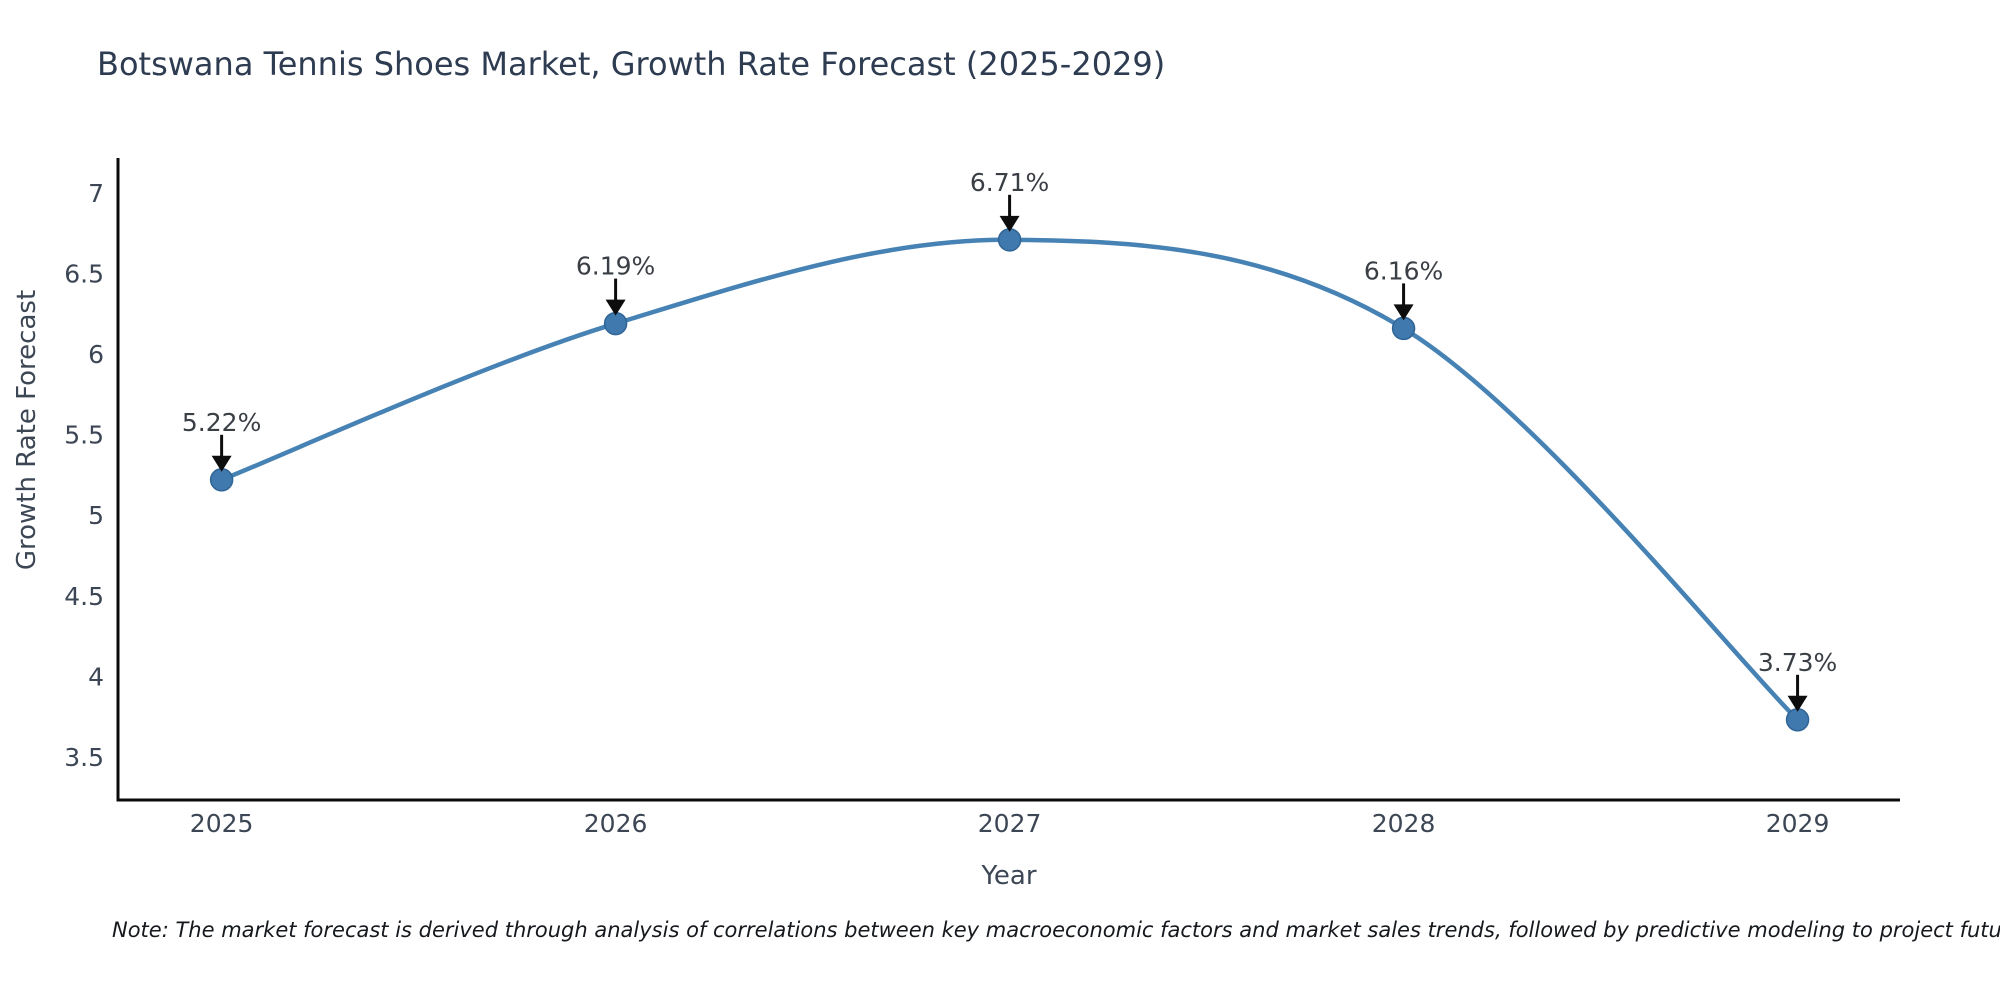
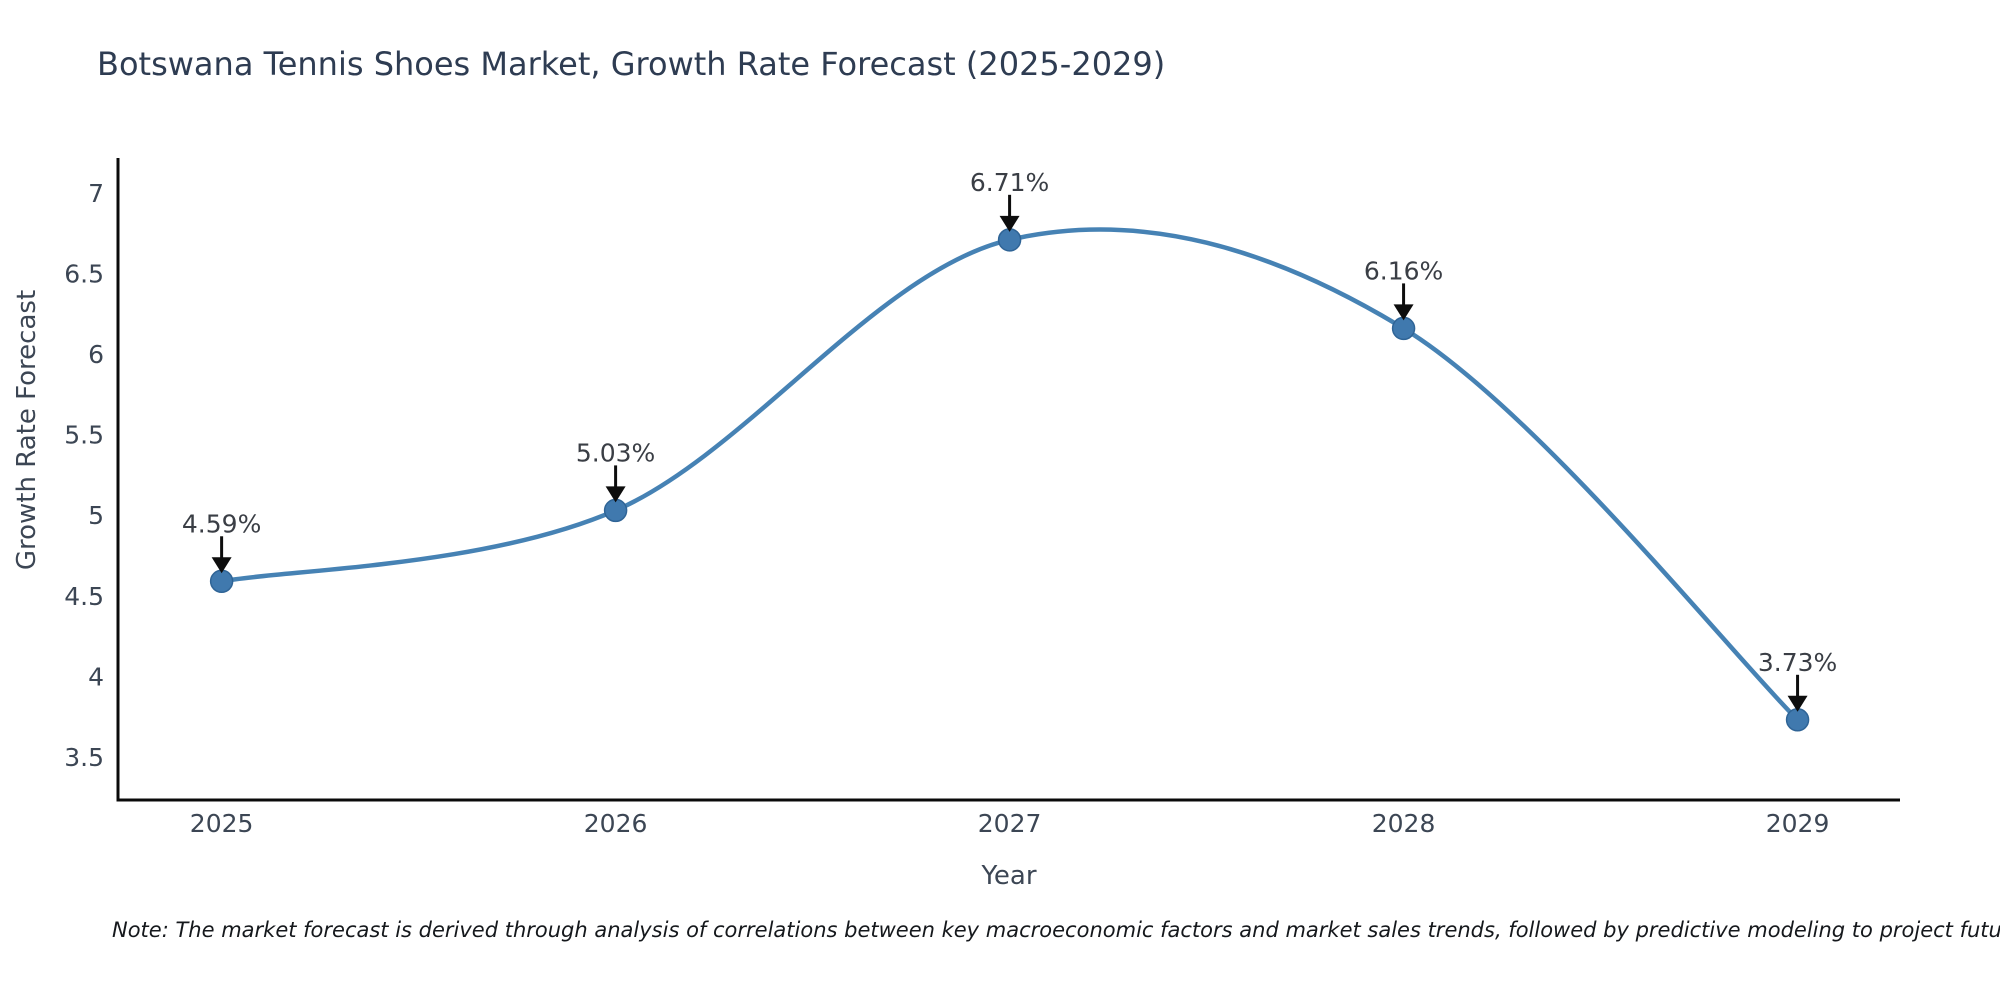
2025: 5.22% -> 4.59%
2026: 6.19% -> 5.03%
